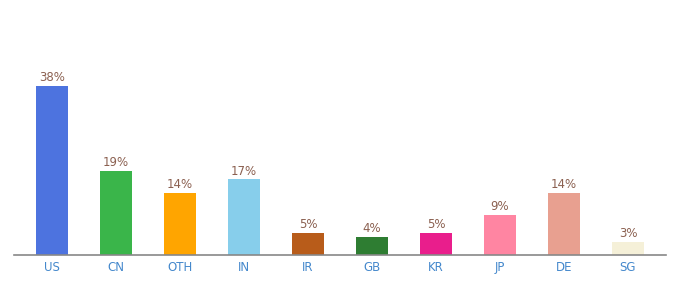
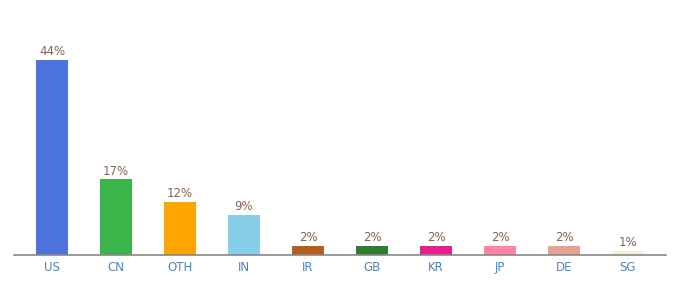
US: 38% -> 44%
CN: 19% -> 17%
OTH: 14% -> 12%
IN: 17% -> 9%
IR: 5% -> 2%
GB: 4% -> 2%
KR: 5% -> 2%
JP: 9% -> 2%
DE: 14% -> 2%
SG: 3% -> 1%
